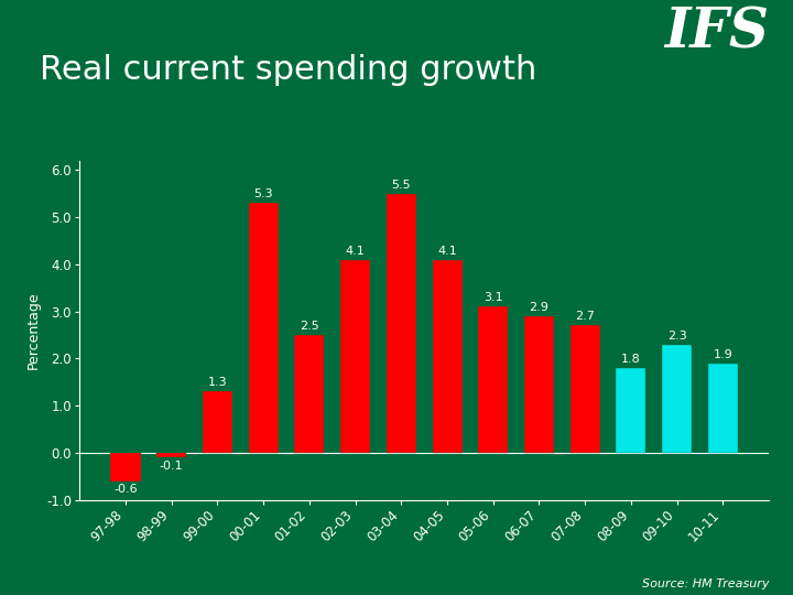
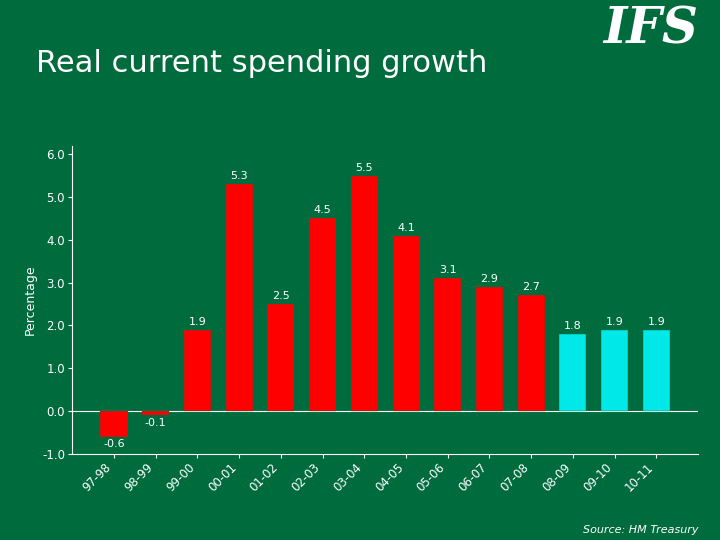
99-00: 1.3 -> 1.9
02-03: 4.1 -> 4.5
09-10: 2.3 -> 1.9
